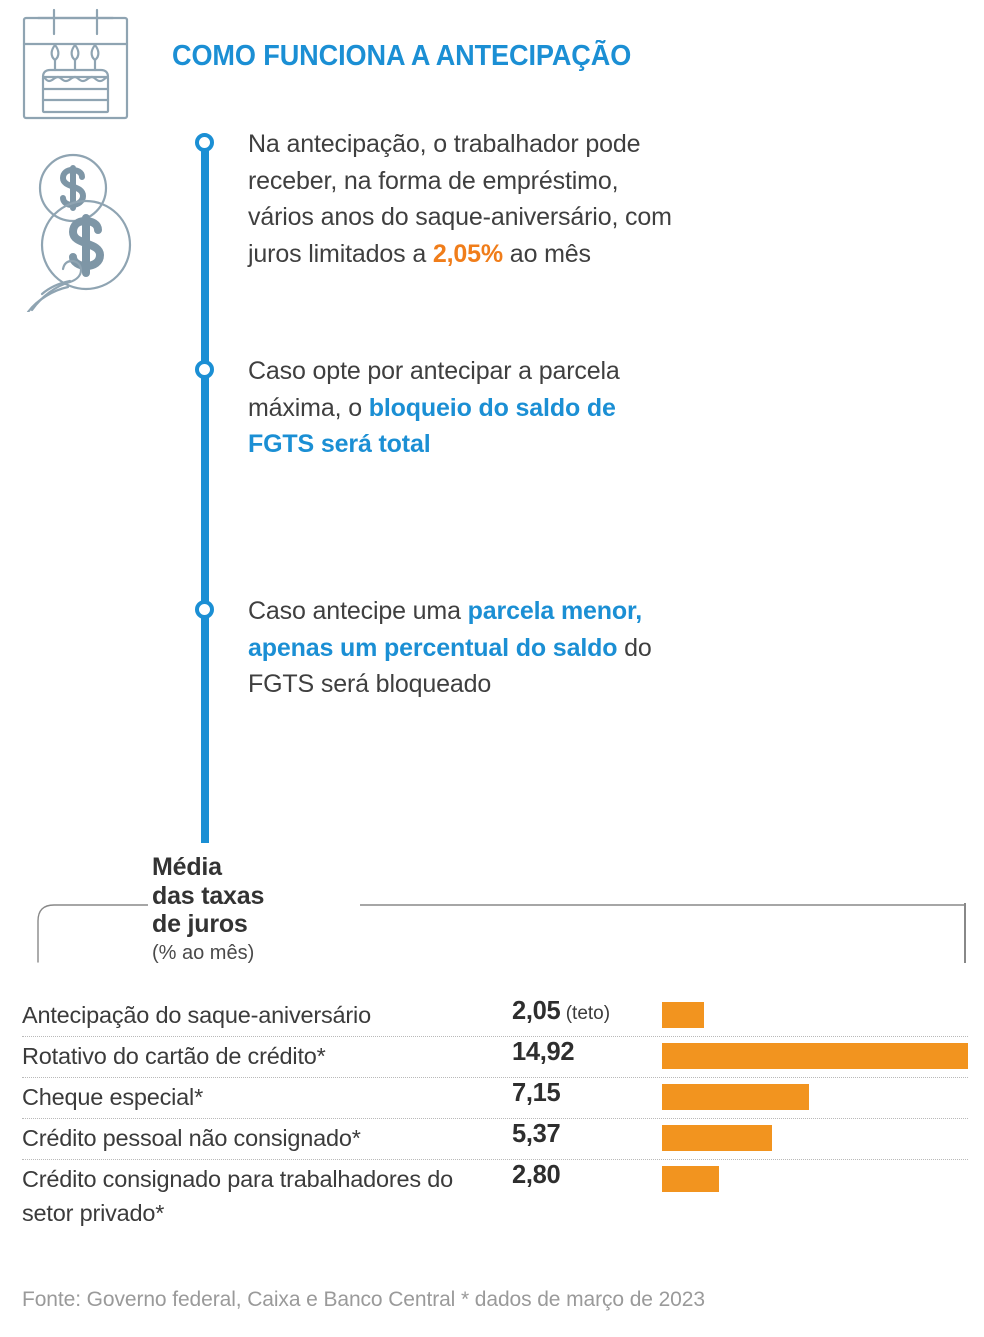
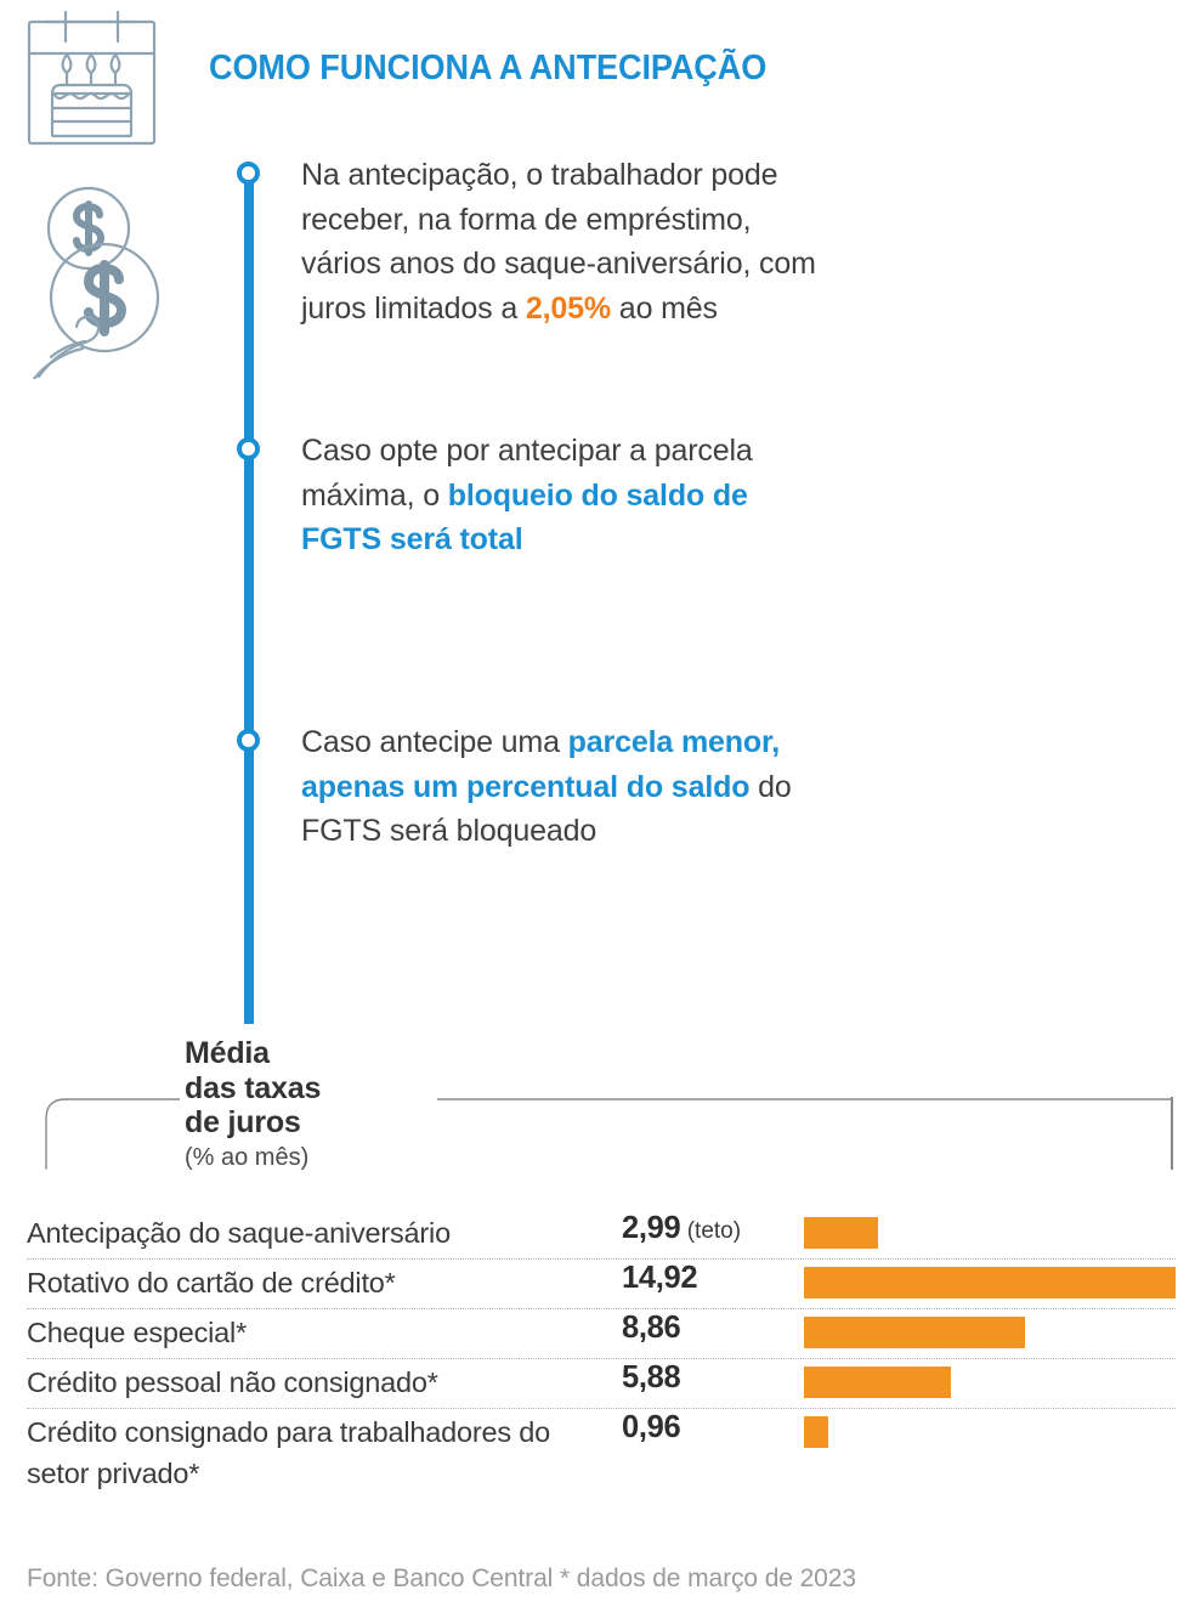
Antecipação do saque-aniversário: 2,05 -> 2,99
Cheque especial*: 7,15 -> 8,86
Crédito pessoal não consignado*: 5,37 -> 5,88
Crédito consignado para trabalhadores do setor privado*: 2,80 -> 0,96
